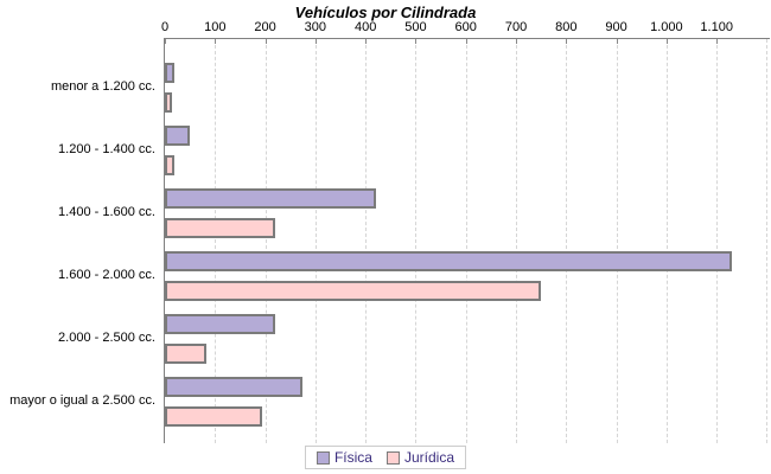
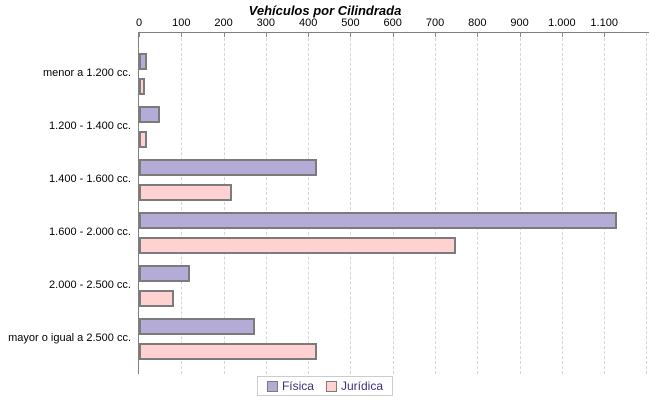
Física/2.000 - 2.500 cc.: 220 -> 120
Jurídica/mayor o igual a 2.500 cc.: 200 -> 420
